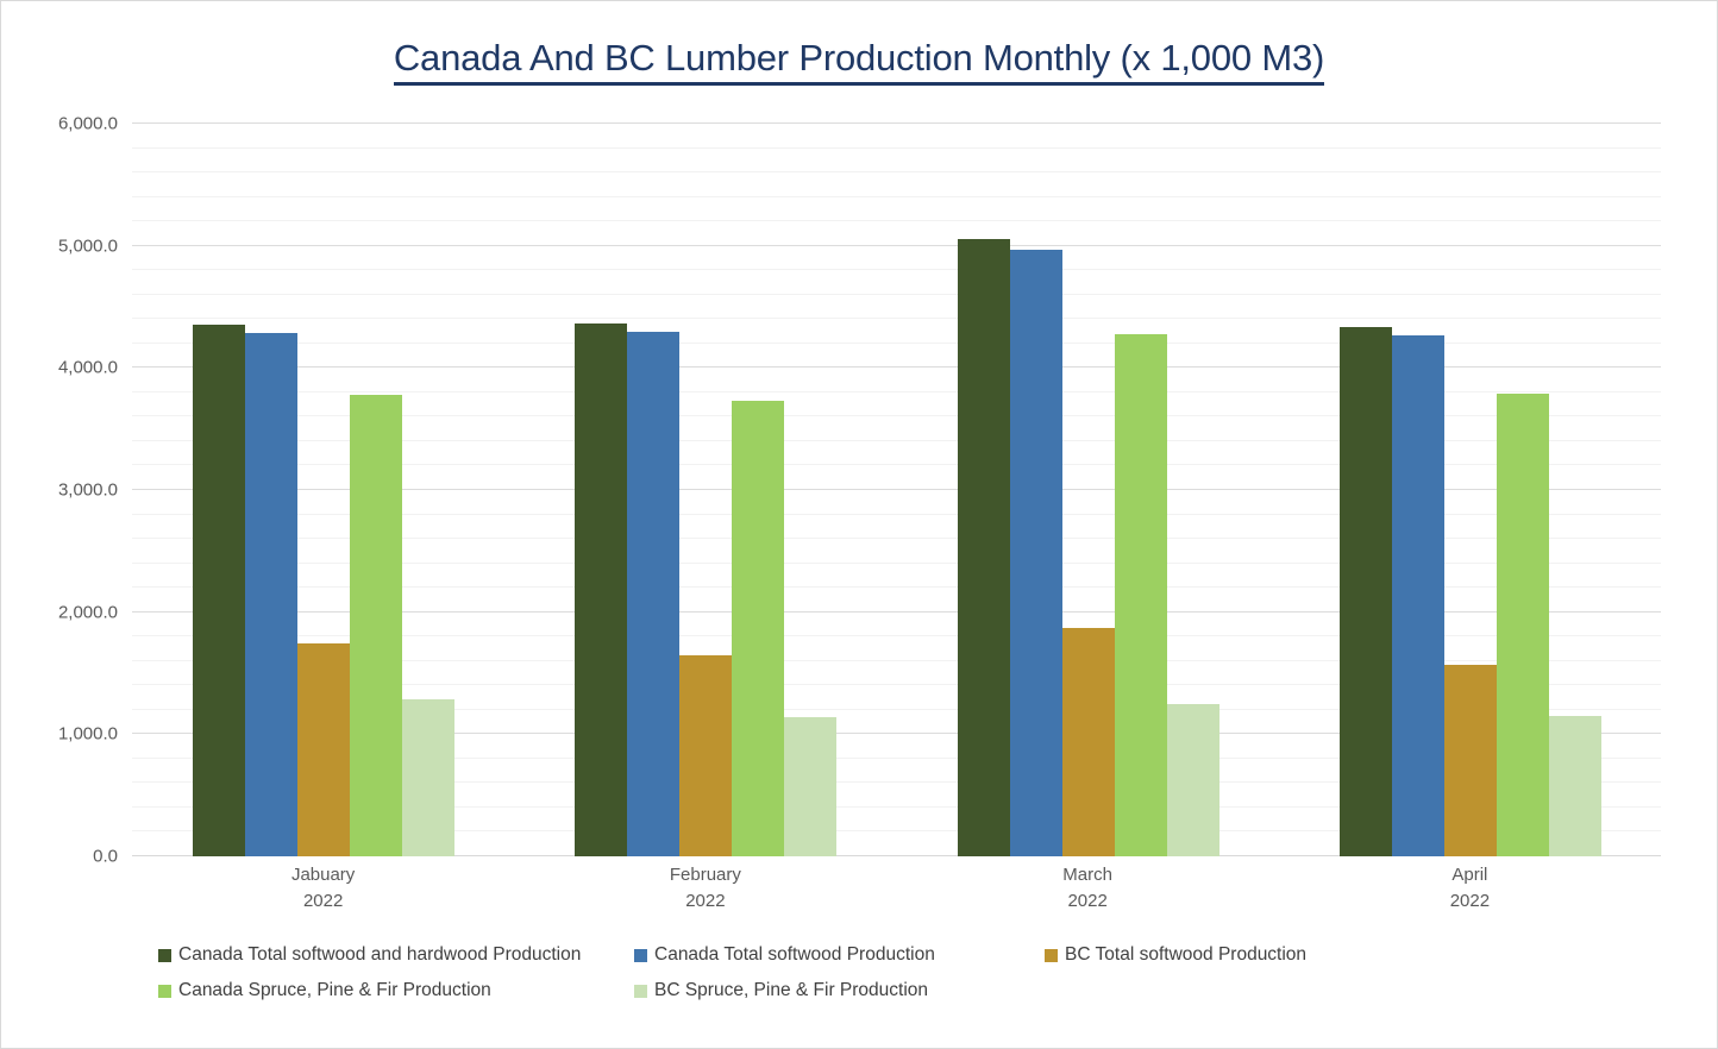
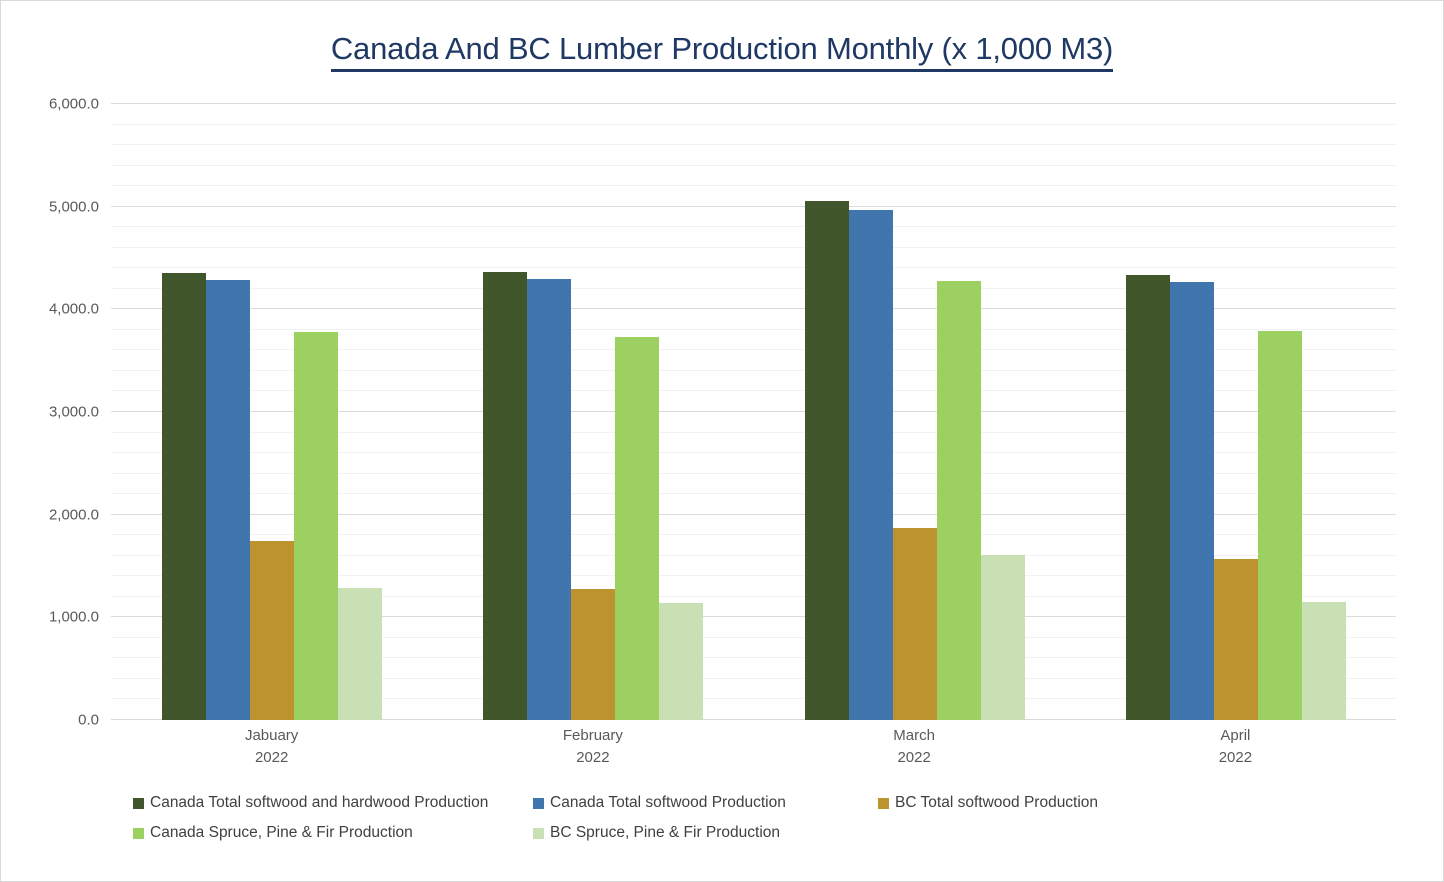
BC Total softwood Production/February: 1650 -> 1280
BC Spruce, Pine & Fir Production/March: 1250 -> 1610
